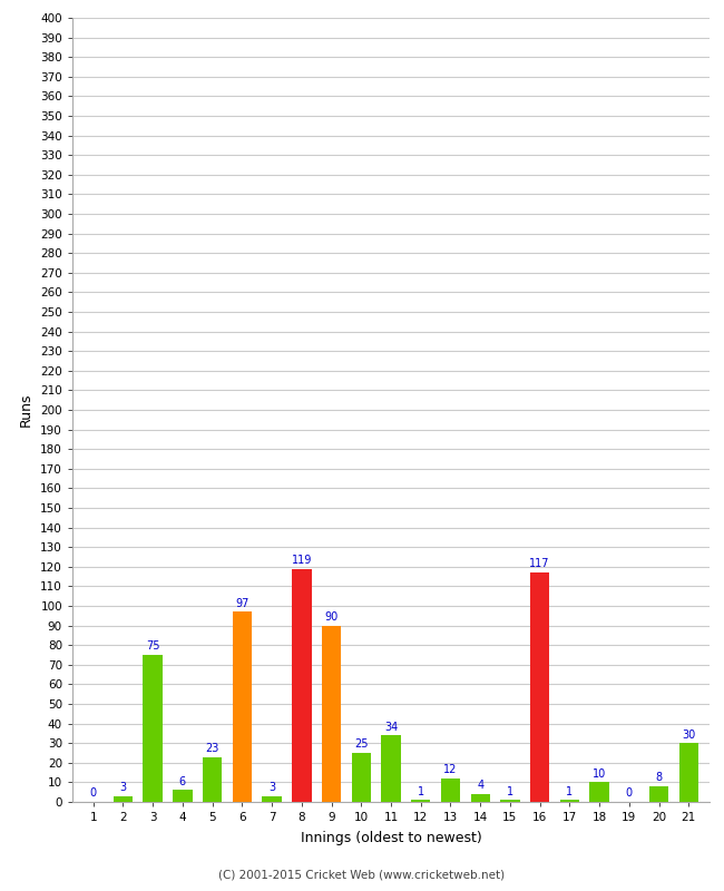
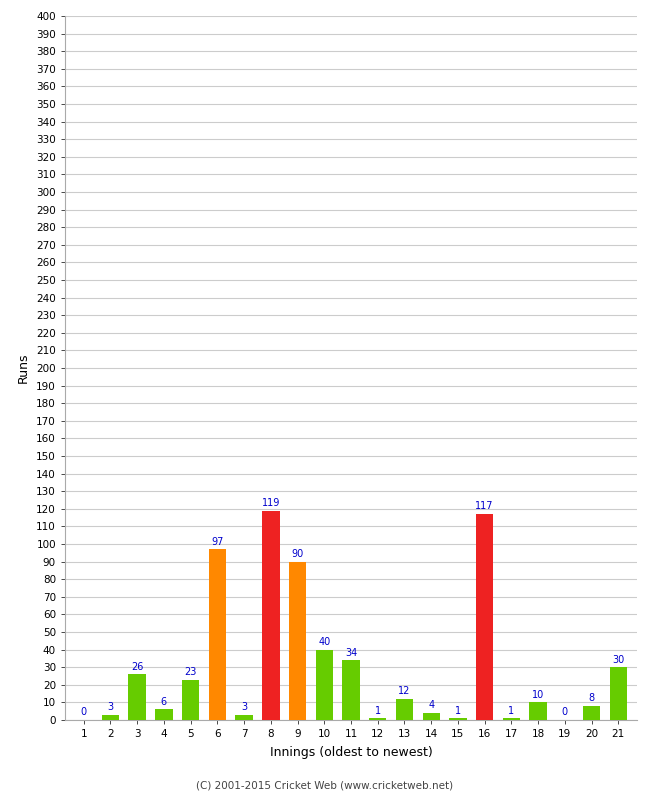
3: 75 -> 26
10: 25 -> 40
